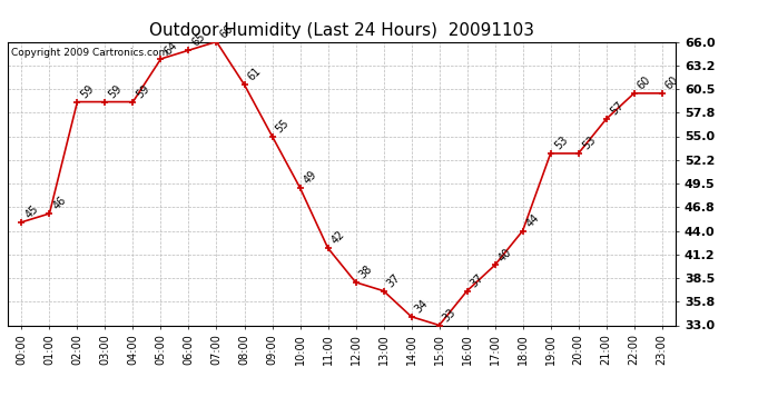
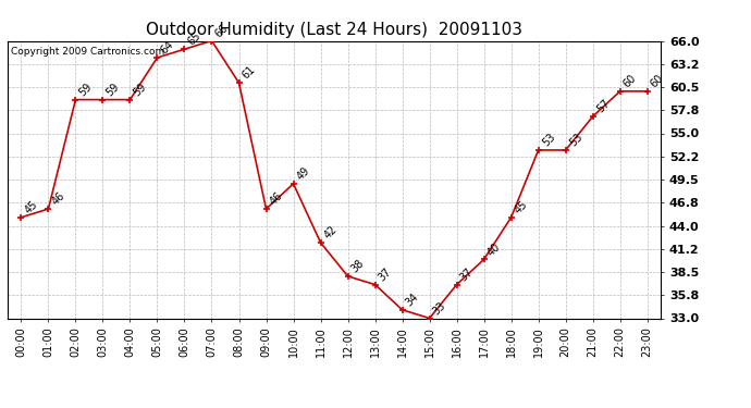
09:00: 55 -> 46
18:00: 44 -> 45
